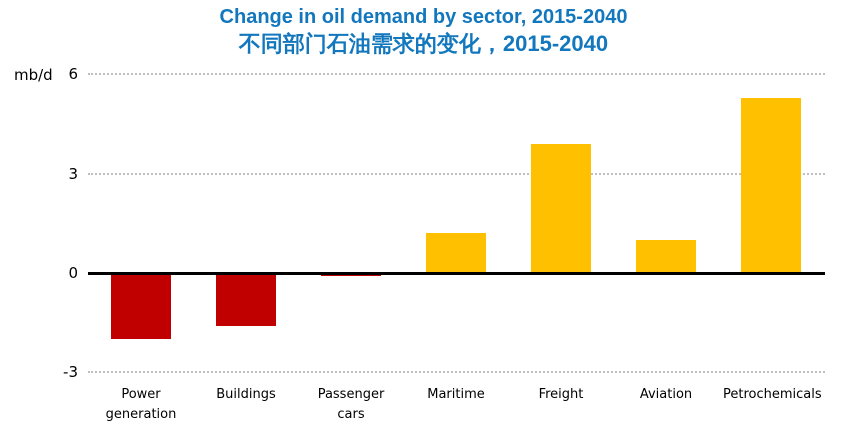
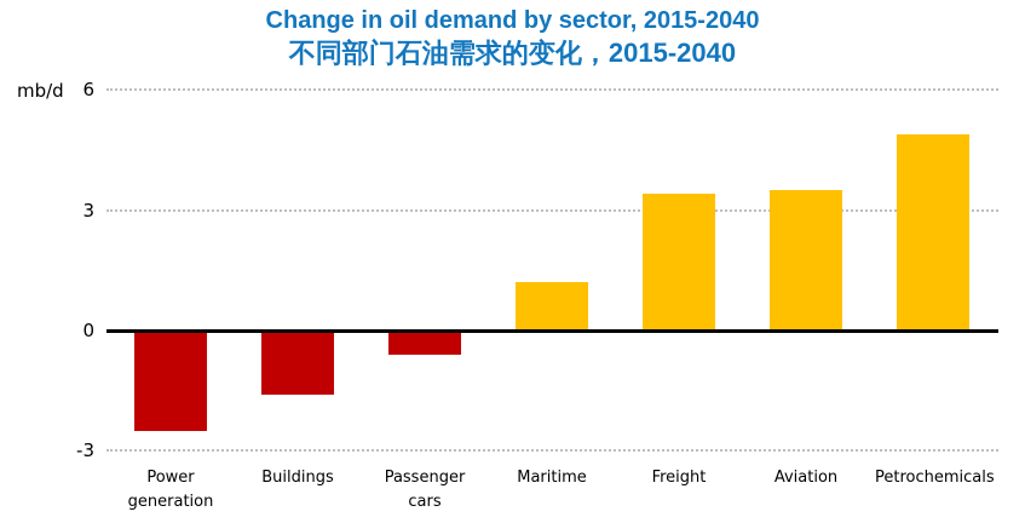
Power generation: -2.0 -> -2.5
Passenger cars: -0.1 -> -0.6
Freight: 3.9 -> 3.4
Aviation: 1.0 -> 3.5
Petrochemicals: 5.3 -> 4.9
